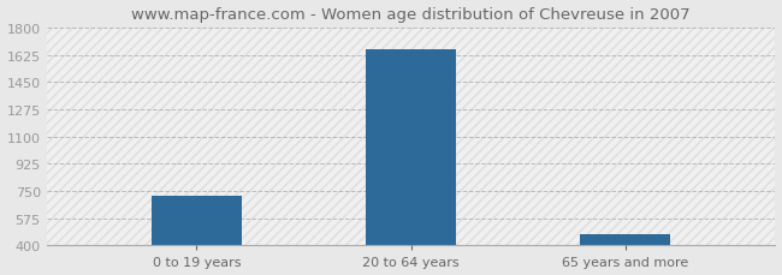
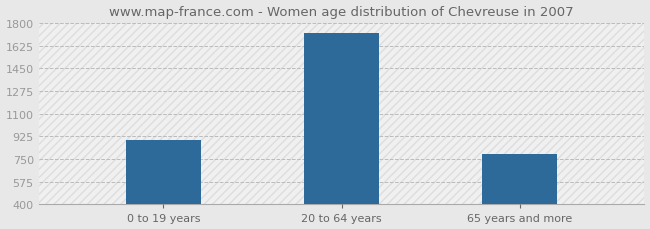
0 to 19 years: 720 -> 900
20 to 64 years: 1660 -> 1720
65 years and more: 470 -> 790
